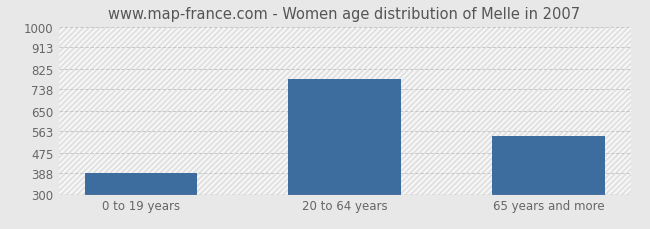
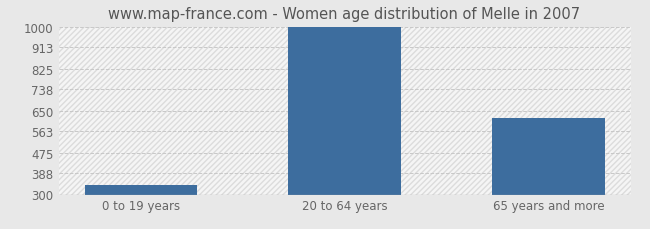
0 to 19 years: 390 -> 341
20 to 64 years: 780 -> 997
65 years and more: 545 -> 618
